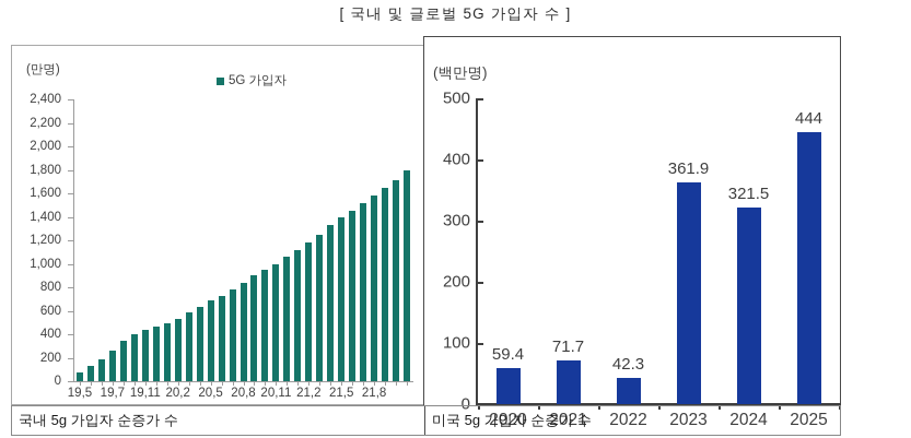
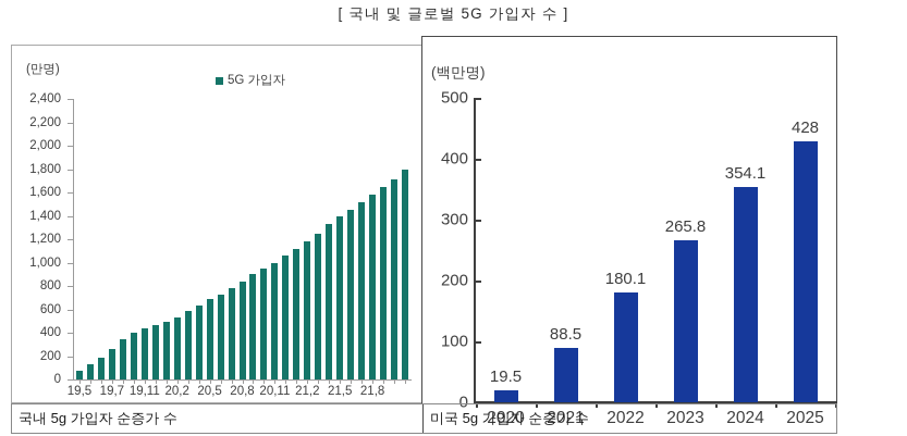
미국 5g 가입자 순증가 수/2020: 59.4 -> 19.5
미국 5g 가입자 순증가 수/2021: 71.7 -> 88.5
미국 5g 가입자 순증가 수/2022: 42.3 -> 180.1
미국 5g 가입자 순증가 수/2023: 361.9 -> 265.8
미국 5g 가입자 순증가 수/2024: 321.5 -> 354.1
미국 5g 가입자 순증가 수/2025: 444 -> 428
